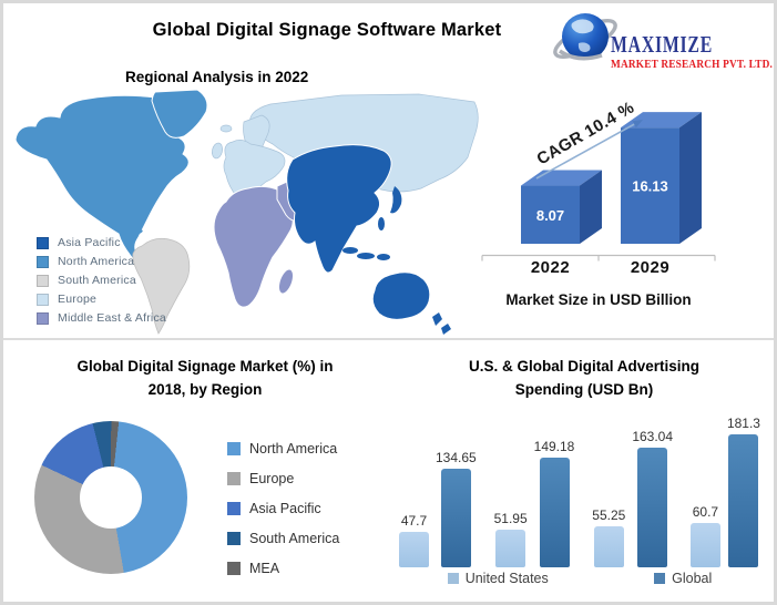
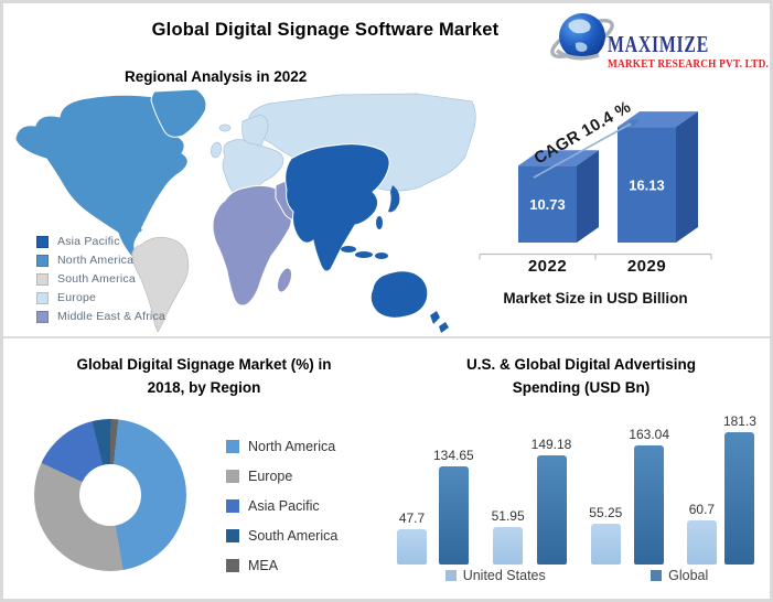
Market Size in USD Billion/2022: 8.07 -> 10.73
